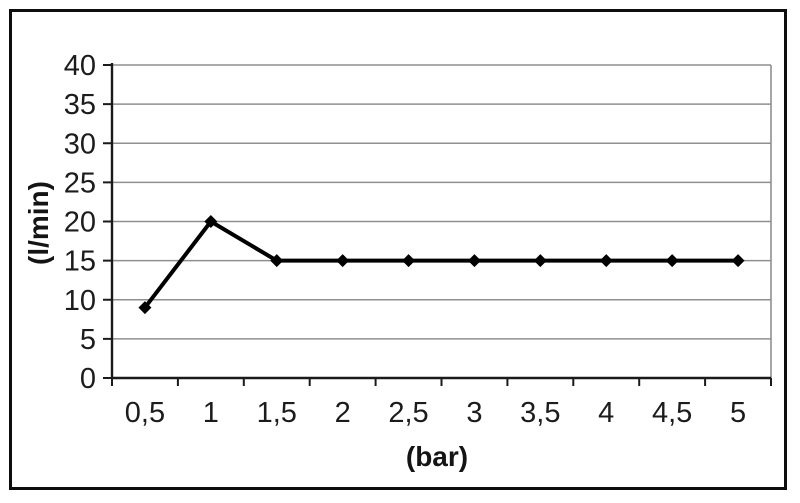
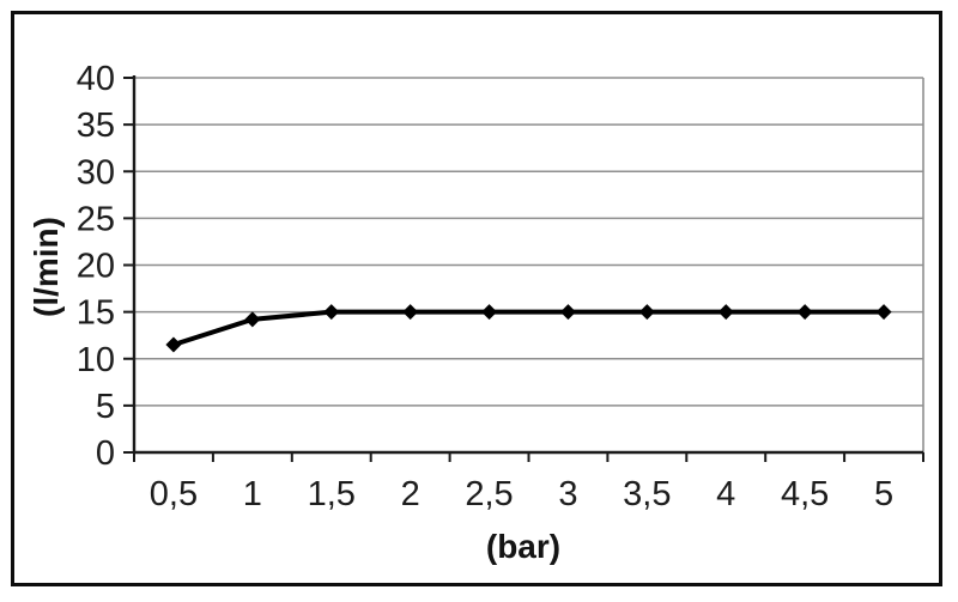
0,5: 9 -> 12
1: 20 -> 14
